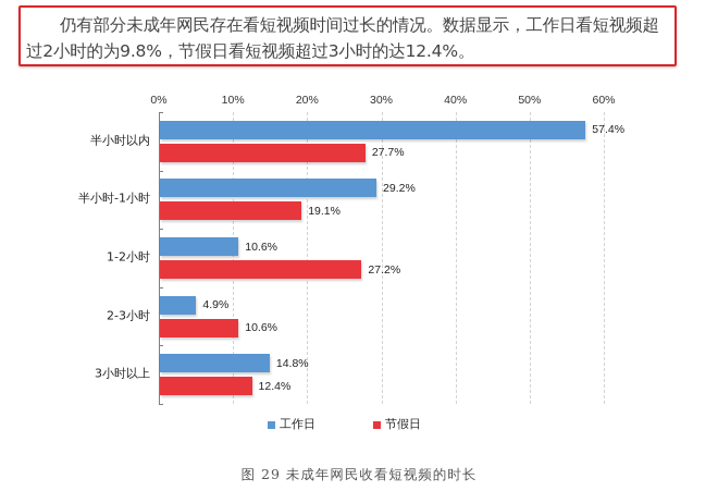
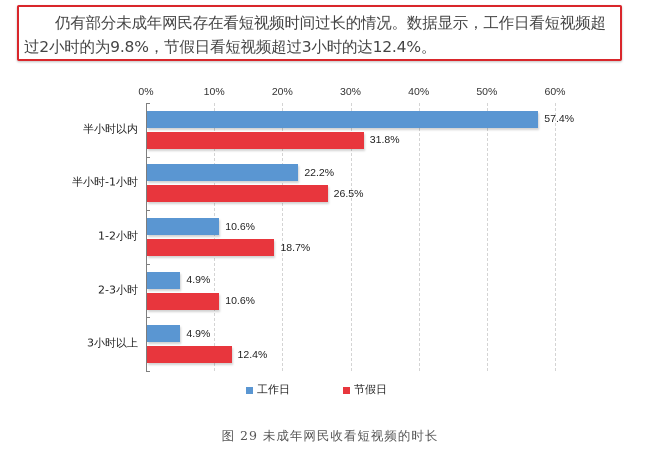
节假日/半小时以内: 27.7% -> 31.8%
工作日/半小时-1小时: 29.2% -> 22.2%
节假日/半小时-1小时: 19.1% -> 26.5%
节假日/1-2小时: 27.2% -> 18.7%
工作日/3小时以上: 14.8% -> 4.9%
